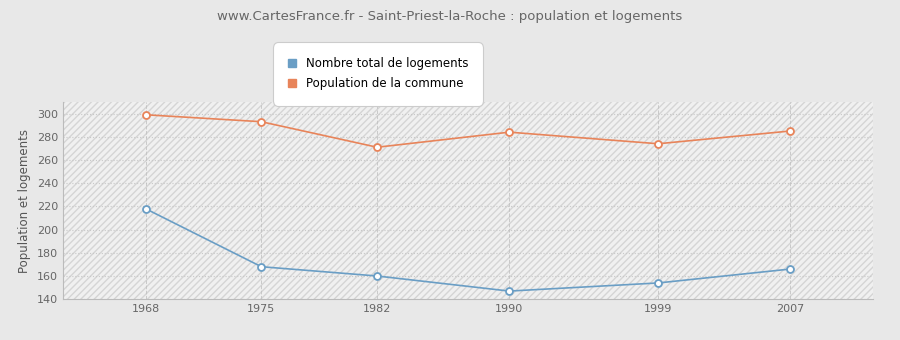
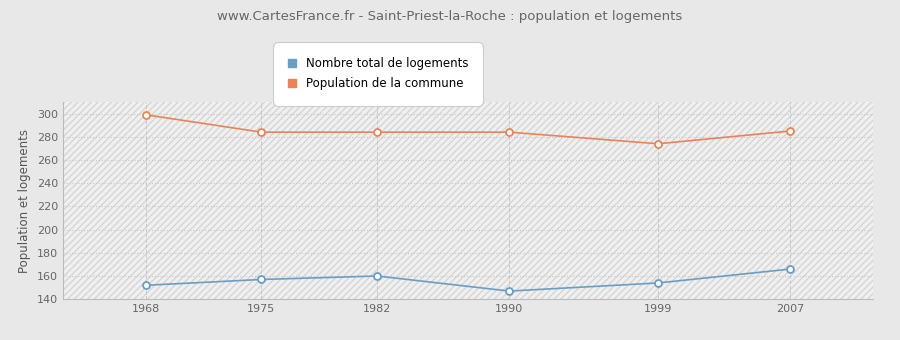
Nombre total de logements/1968: 218 -> 152
Nombre total de logements/1975: 168 -> 157
Population de la commune/1975: 293 -> 284
Population de la commune/1982: 271 -> 284
